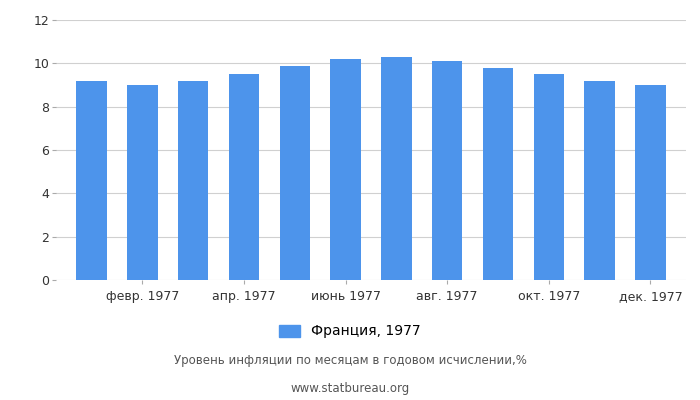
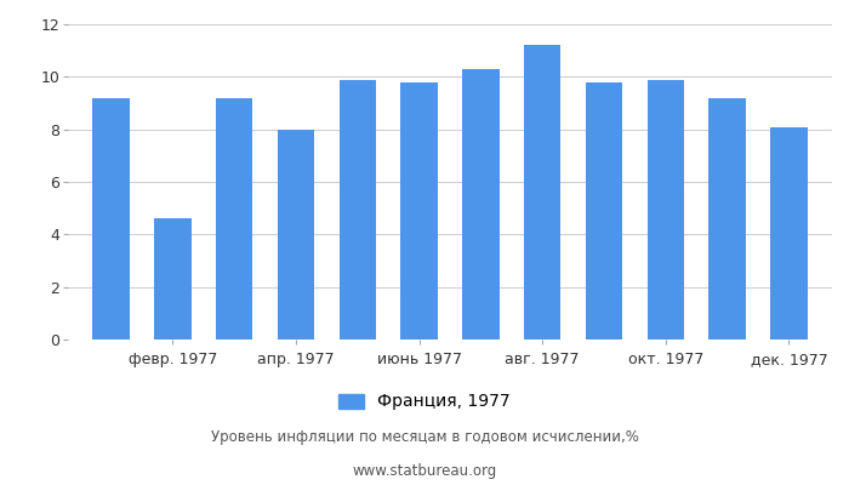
февр. 1977: 9.0 -> 4.6
апр. 1977: 9.5 -> 8.0
июнь 1977: 10.2 -> 9.8
авг. 1977: 10.1 -> 11.2
окт. 1977: 9.5 -> 9.9
дек. 1977: 9.0 -> 8.1
